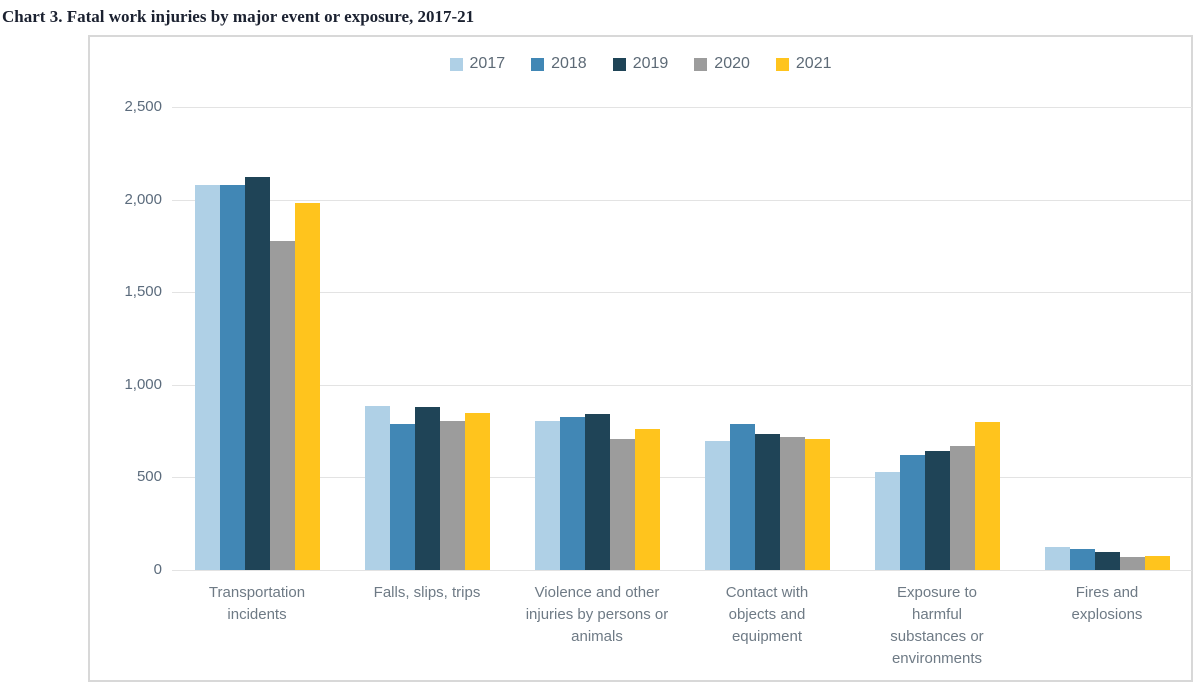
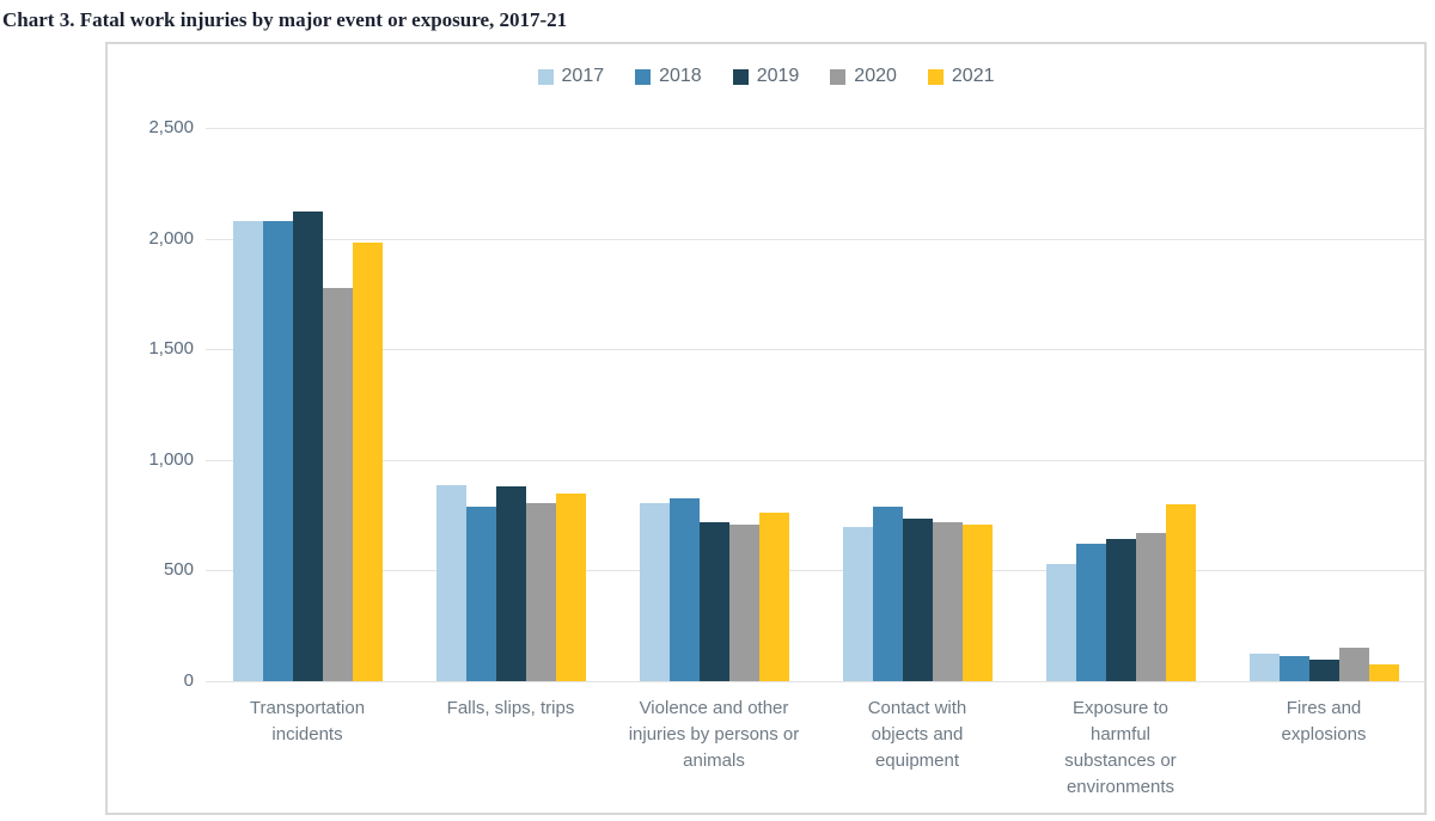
2019/Violence and other injuries by persons or animals: 840 -> 720
2020/Fires and explosions: 70 -> 150
